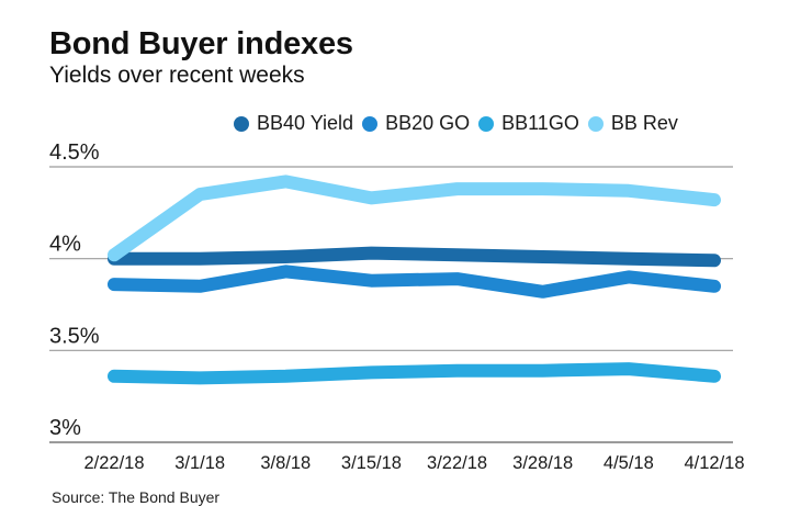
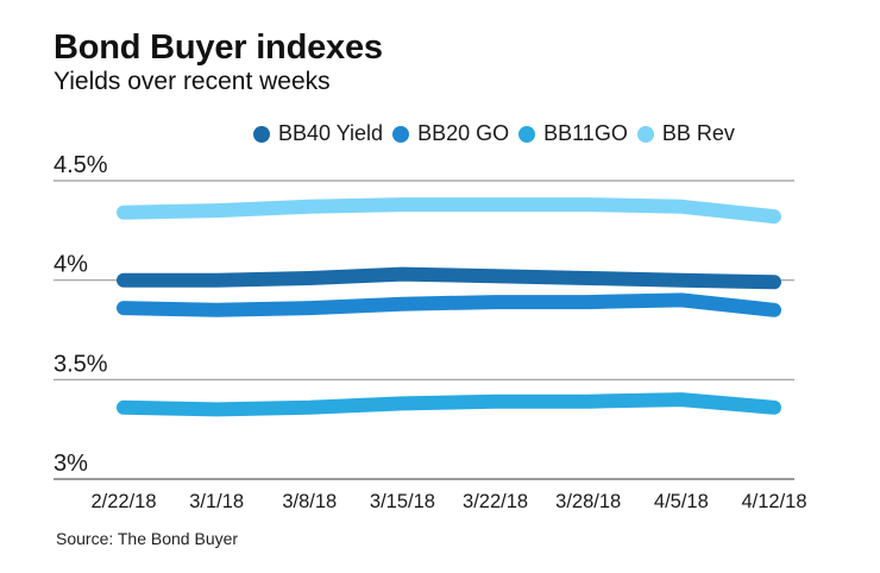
BB Rev/2/22/18: 4.02% -> 4.34%
BB20 GO/3/8/18: 3.93% -> 3.86%
BB Rev/3/8/18: 4.42% -> 4.37%
BB Rev/3/15/18: 4.33% -> 4.38%
BB20 GO/3/28/18: 3.82% -> 3.89%
